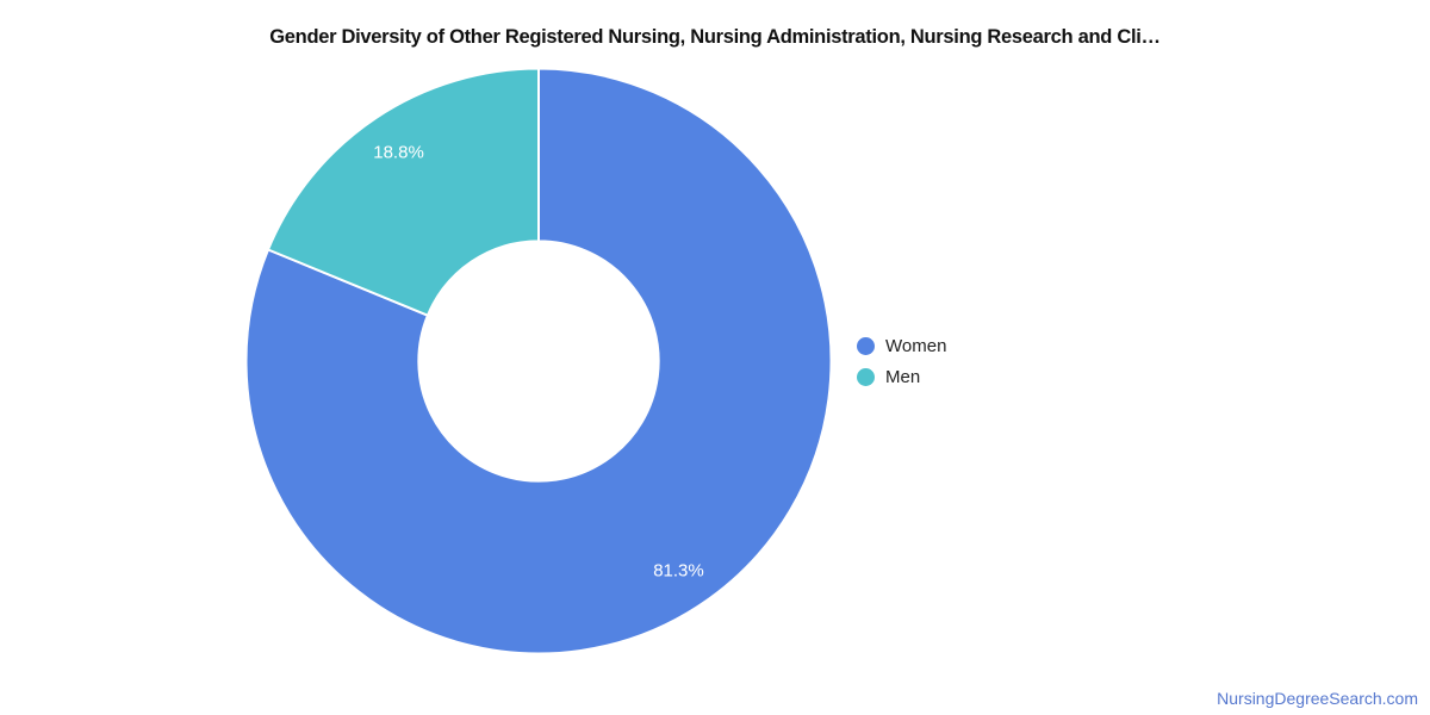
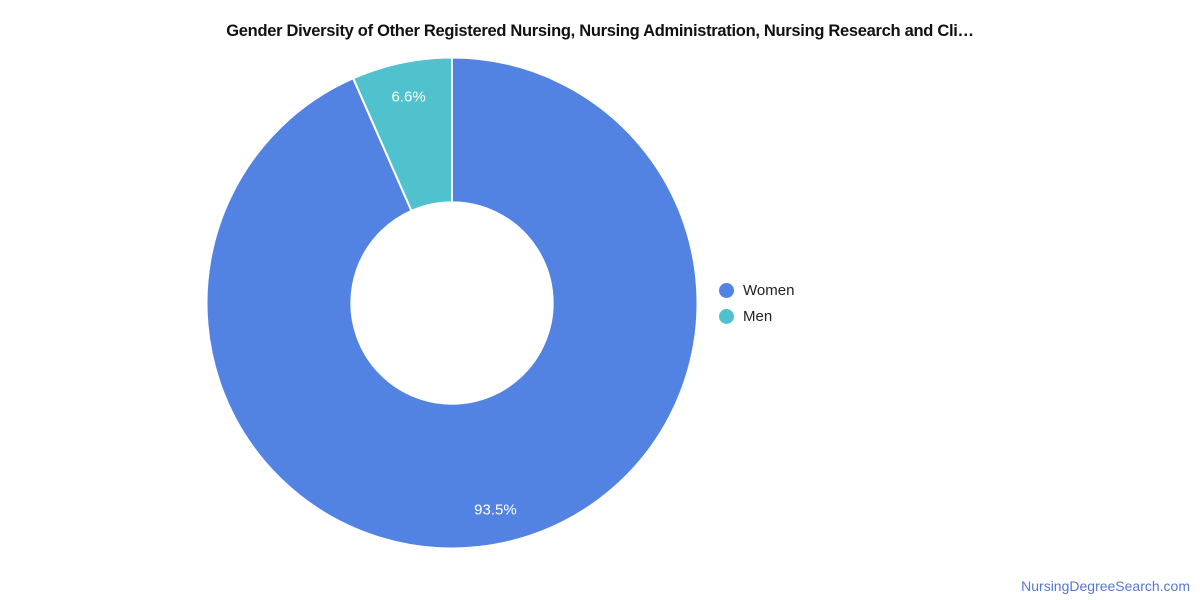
Women: 81.3% -> 93.5%
Men: 18.8% -> 6.6%
